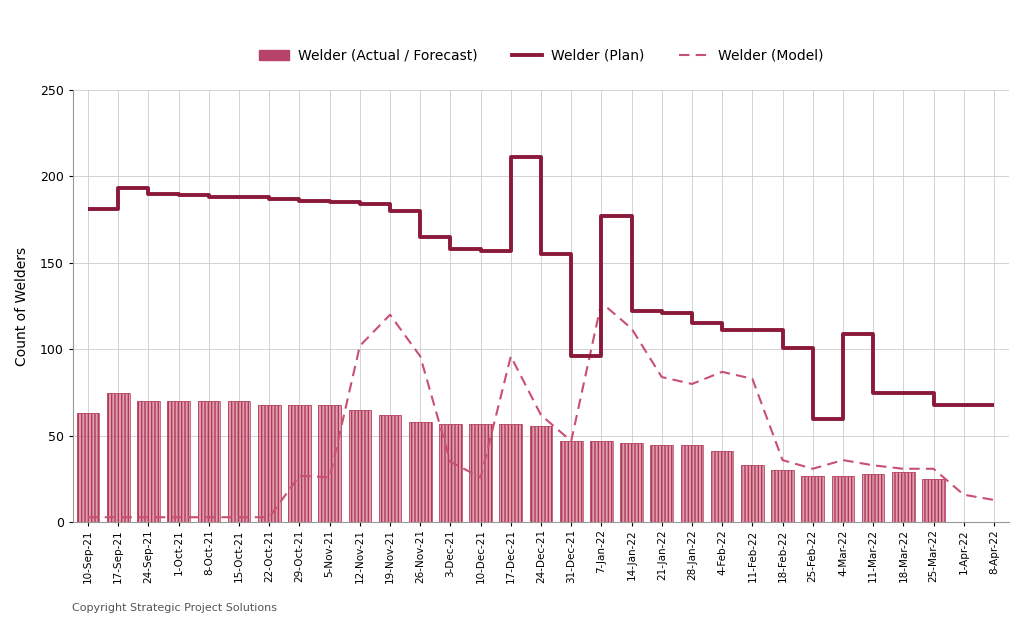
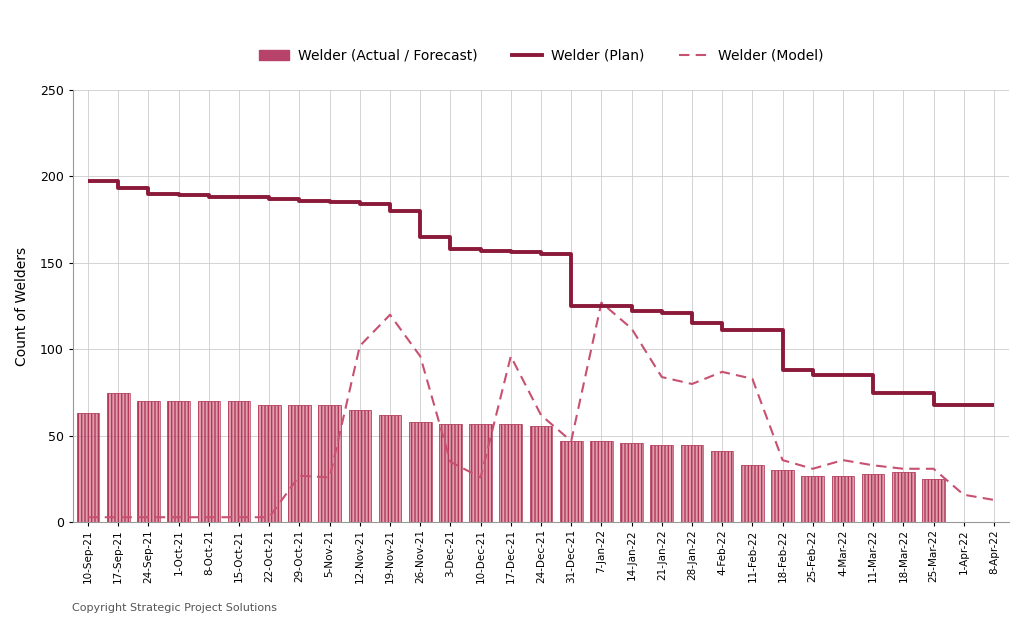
Welder (Plan)/10-Sep-21: 181 -> 197
Welder (Plan)/17-Dec-21: 211 -> 156
Welder (Plan)/31-Dec-21: 96 -> 125
Welder (Plan)/7-Jan-22: 177 -> 125
Welder (Plan)/18-Feb-22: 101 -> 88
Welder (Plan)/25-Feb-22: 60 -> 85
Welder (Plan)/4-Mar-22: 109 -> 85
